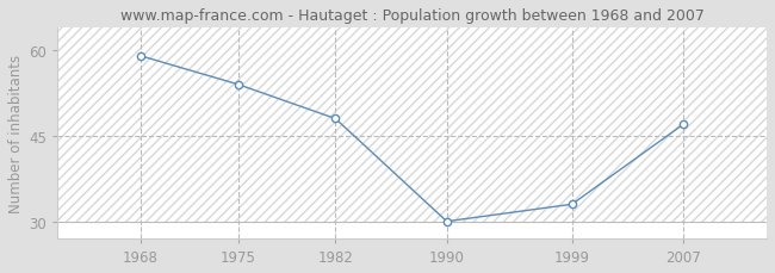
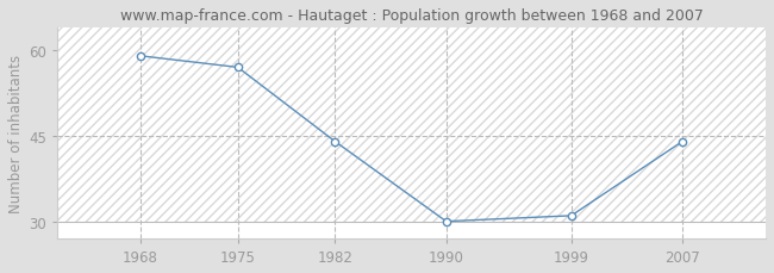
1975: 54 -> 57
1982: 48 -> 44
1999: 33 -> 31
2007: 47 -> 44
